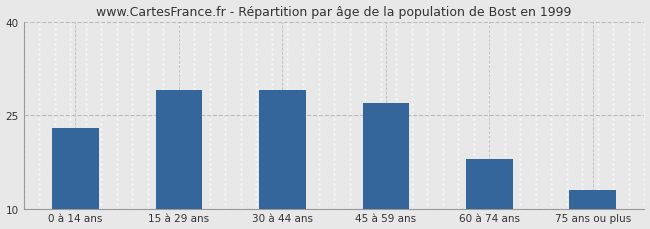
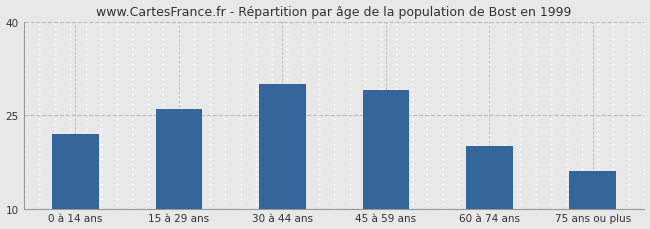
0 à 14 ans: 23 -> 22
15 à 29 ans: 29 -> 26
30 à 44 ans: 29 -> 30
45 à 59 ans: 27 -> 29
60 à 74 ans: 18 -> 20
75 ans ou plus: 13 -> 16
